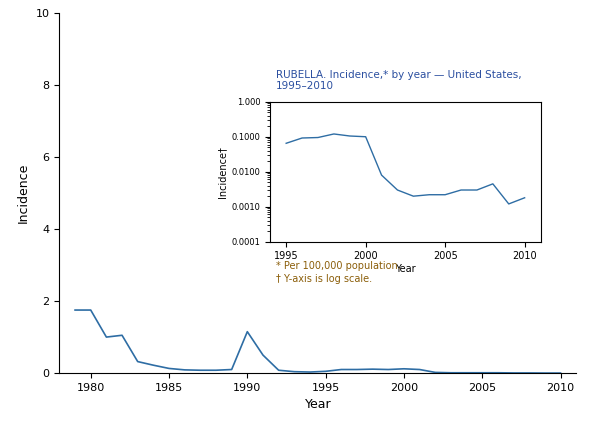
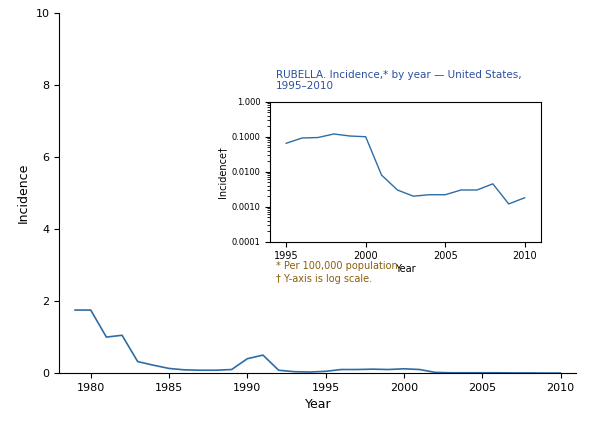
1990: 1.15 -> 0.40
